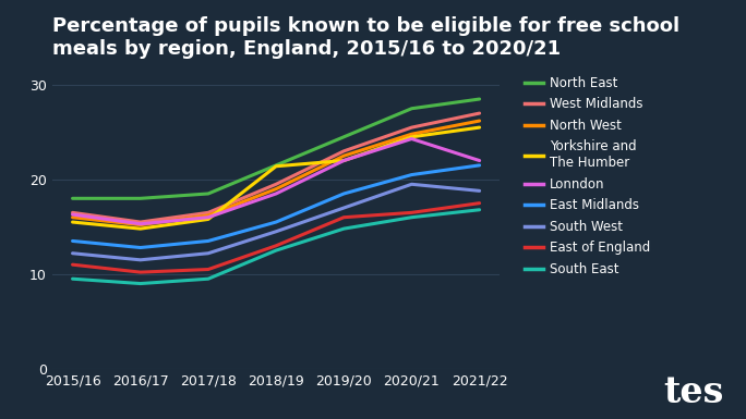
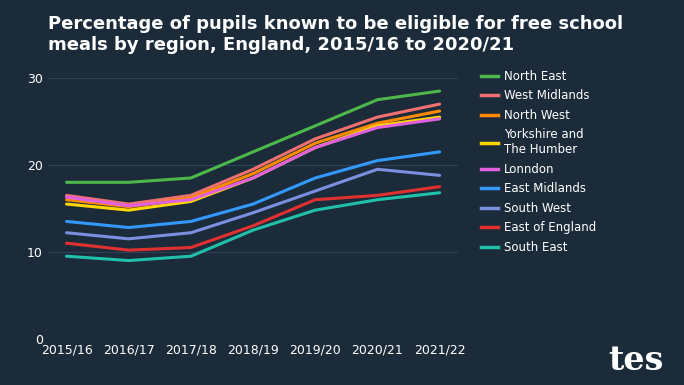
Yorkshire and The Humber/2018/19: 21.4 -> 18.5
Lonndon/2021/22: 22.0 -> 25.3
